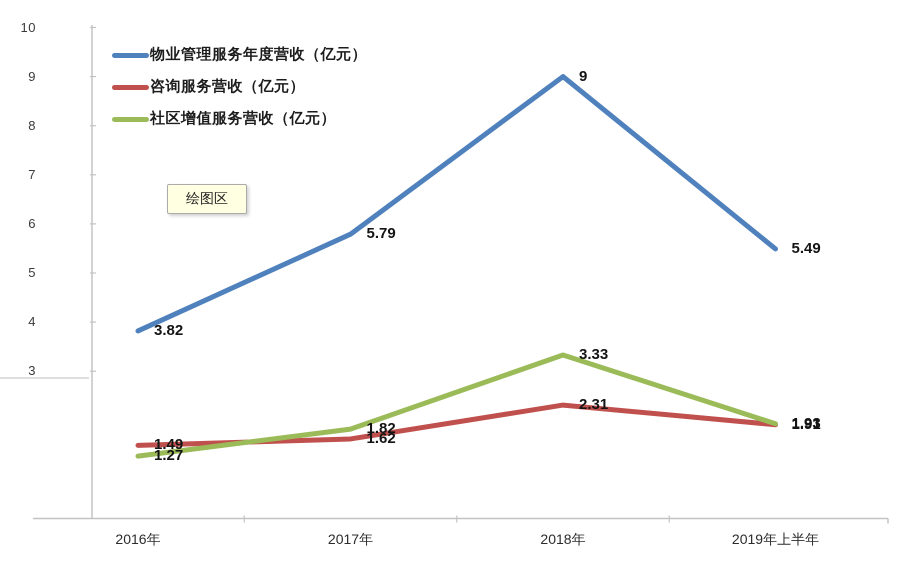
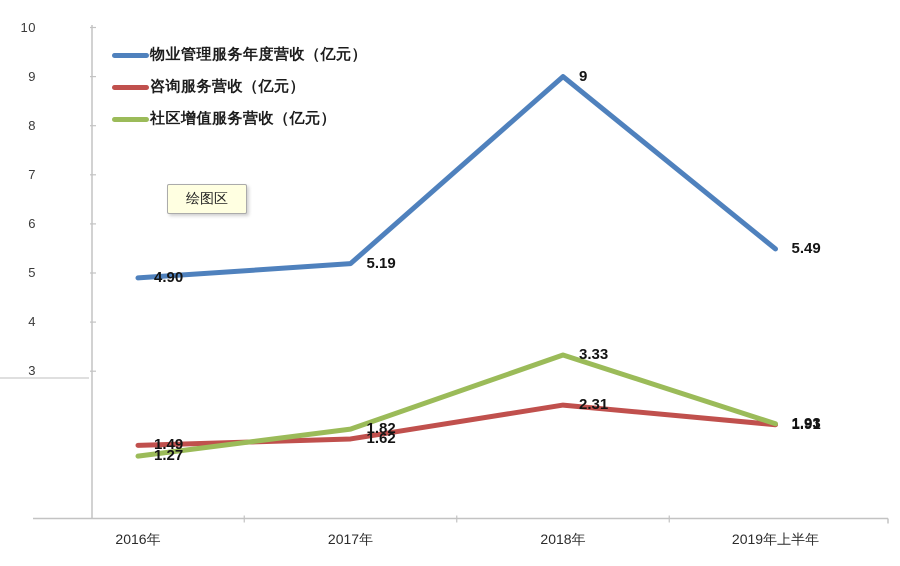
物业管理服务年度营收（亿元）/2016年: 3.82 -> 4.90
物业管理服务年度营收（亿元）/2017年: 5.79 -> 5.19
